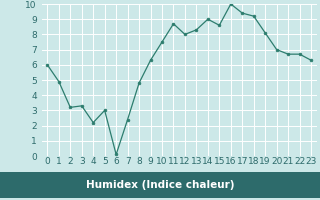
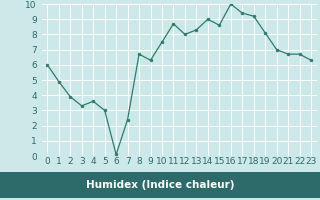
2: 3.2 -> 3.9
4: 2.2 -> 3.6
8: 4.8 -> 6.7
